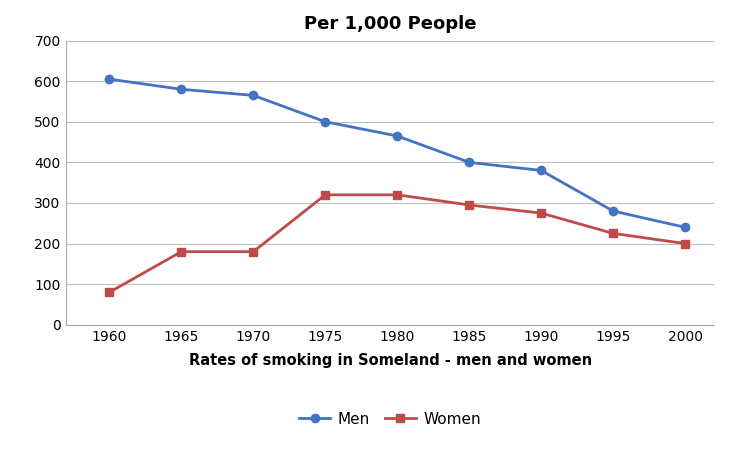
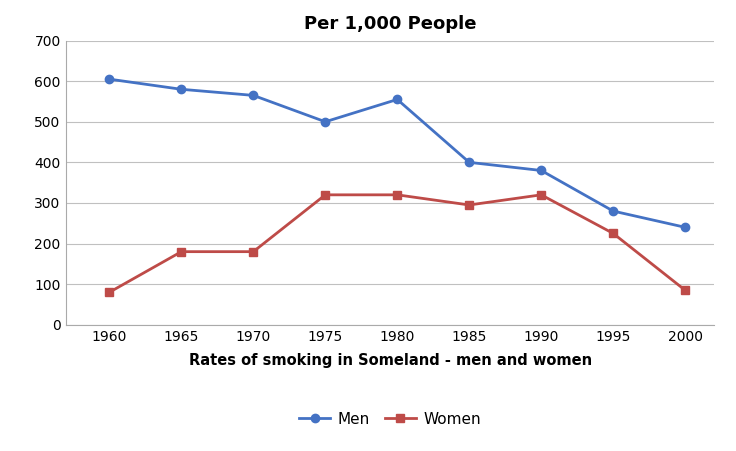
Men/1980: 465 -> 555
Women/1990: 275 -> 320
Women/2000: 200 -> 85
